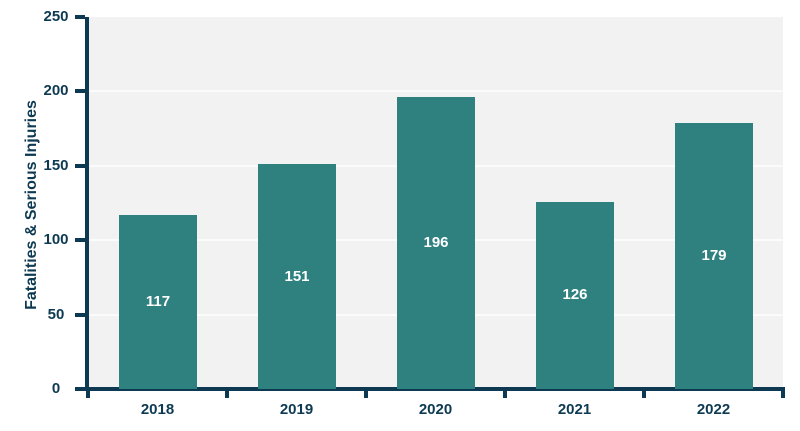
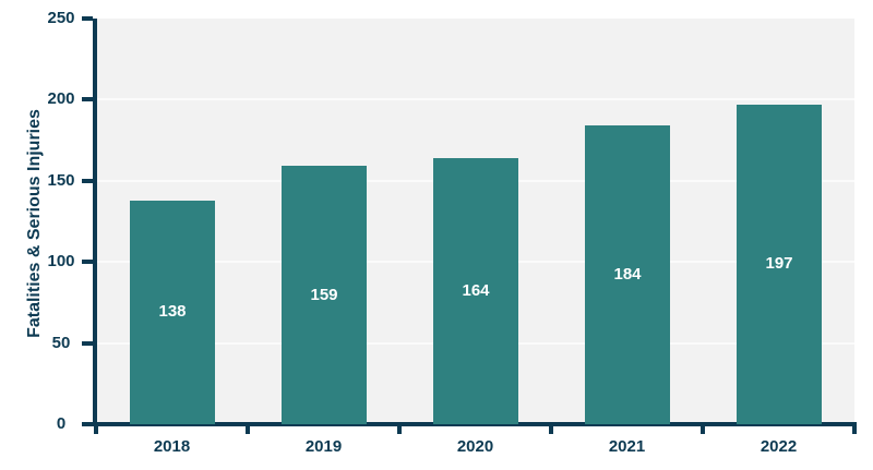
2018: 117 -> 138
2019: 151 -> 159
2020: 196 -> 164
2021: 126 -> 184
2022: 179 -> 197
